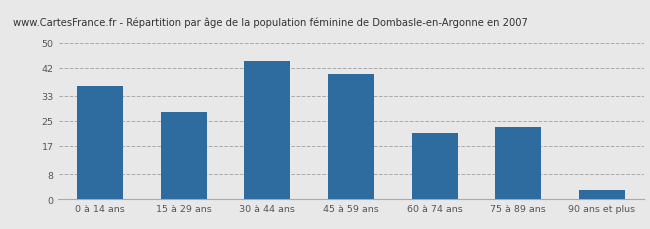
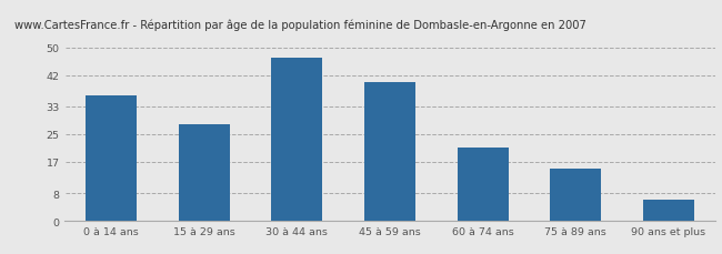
30 à 44 ans: 44 -> 47
75 à 89 ans: 23 -> 15
90 ans et plus: 3 -> 6
